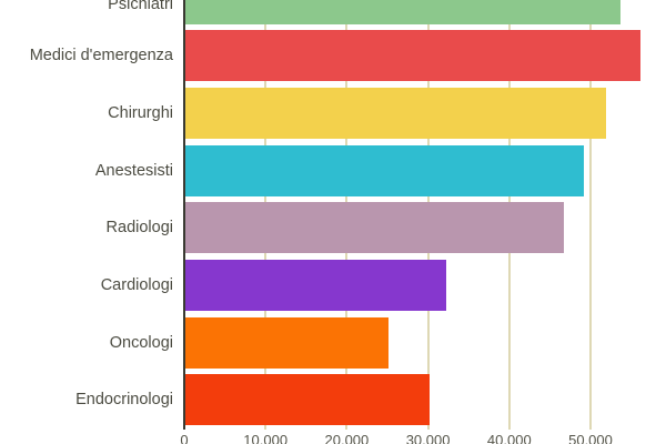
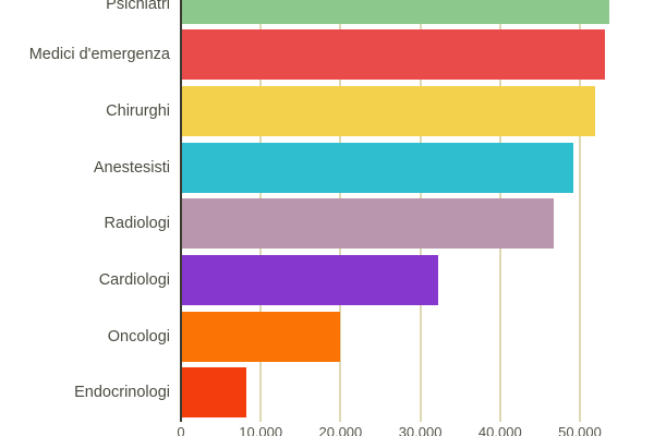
Medici d'emergenza: 56000 -> 53000
Oncologi: 25000 -> 20000
Endocrinologi: 30000 -> 8000
